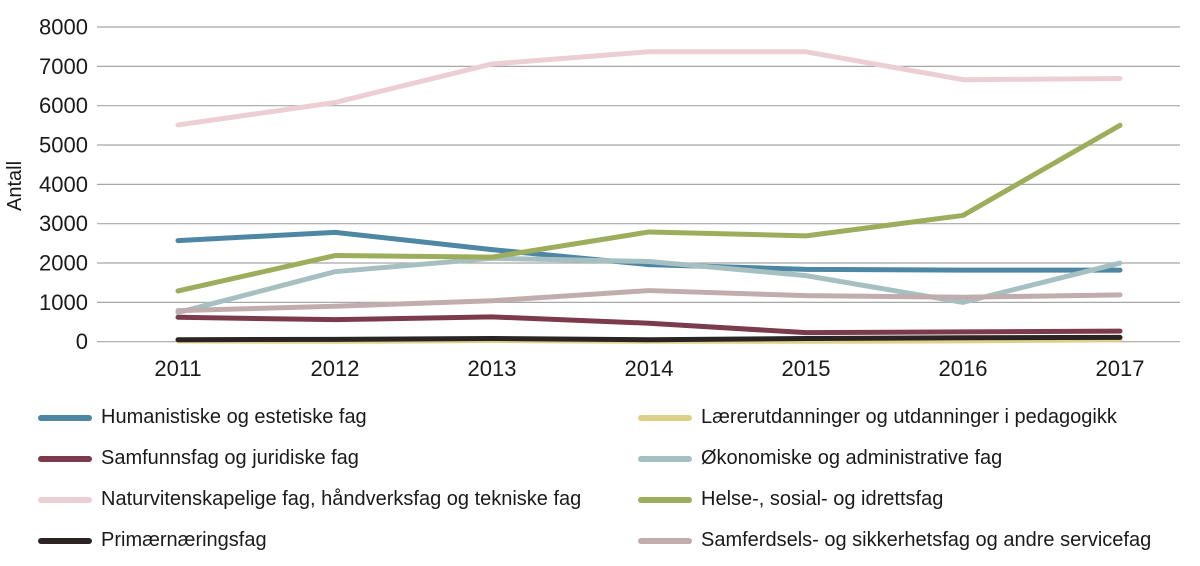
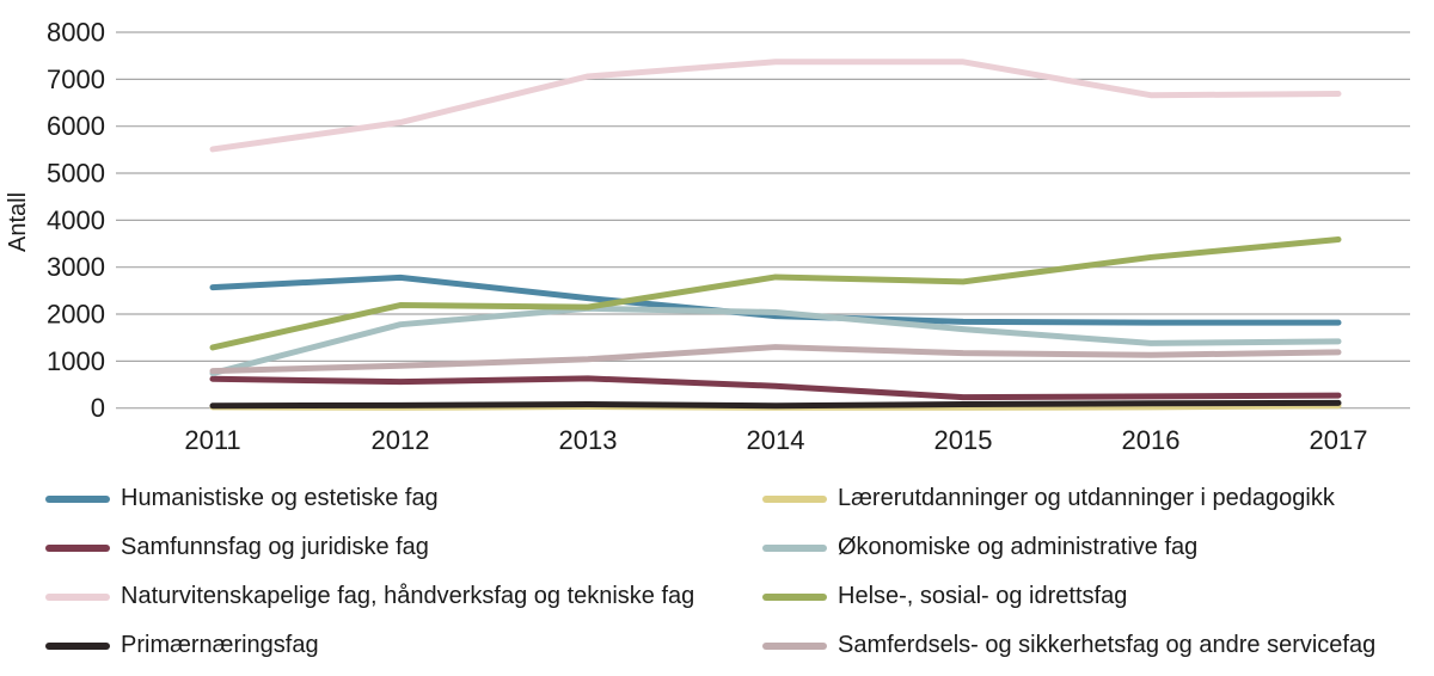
Økonomiske og administrative fag/2016: 1000 -> 1400
Økonomiske og administrative fag/2017: 2000 -> 1400
Helse-, sosial- og idrettsfag/2017: 5500 -> 3600
